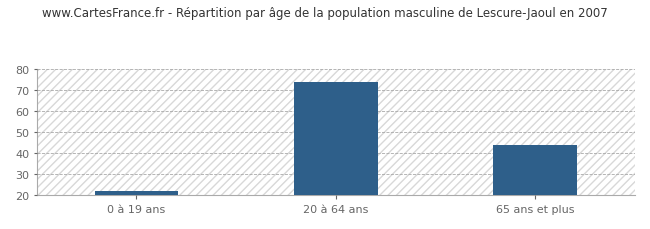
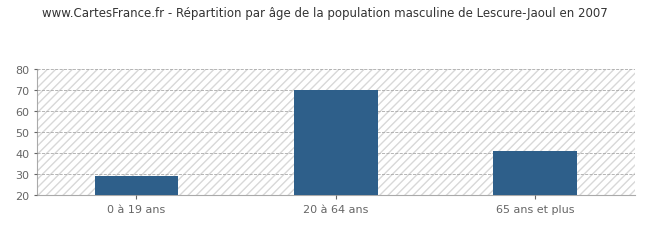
0 à 19 ans: 22 -> 29
20 à 64 ans: 74 -> 70
65 ans et plus: 44 -> 41
